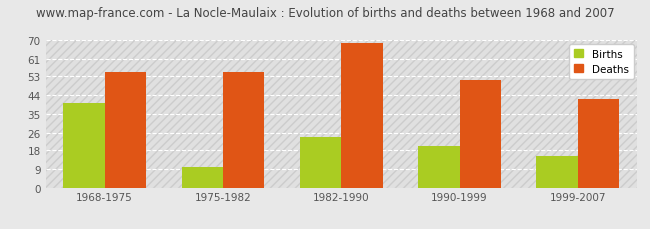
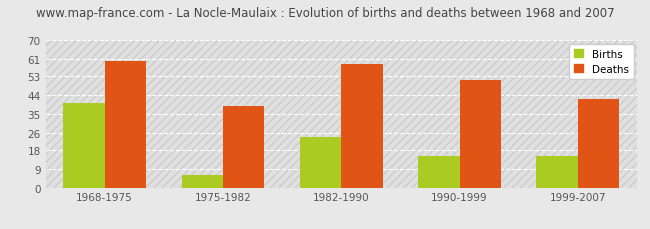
Deaths/1968-1975: 55 -> 60
Births/1975-1982: 10 -> 6
Deaths/1975-1982: 55 -> 39
Deaths/1982-1990: 69 -> 59
Births/1990-1999: 20 -> 15
